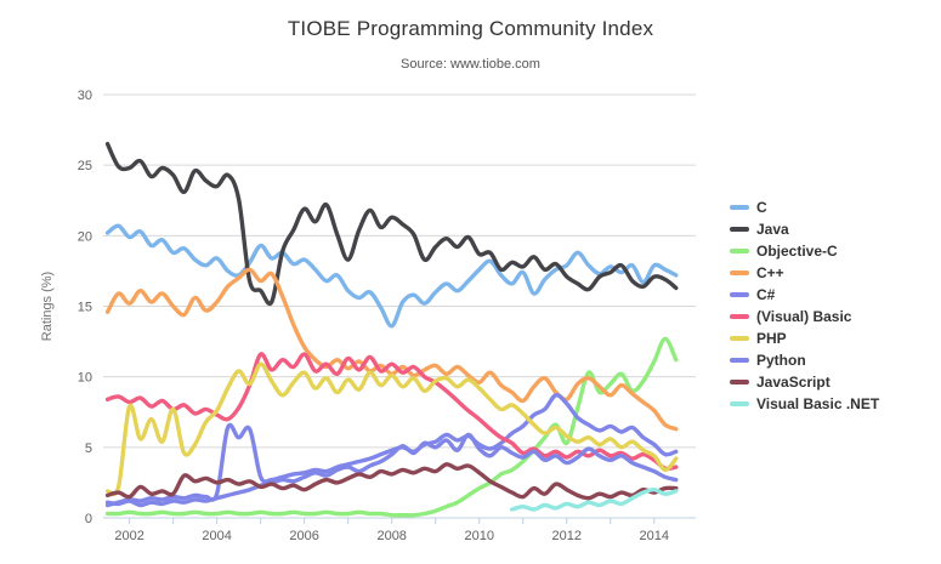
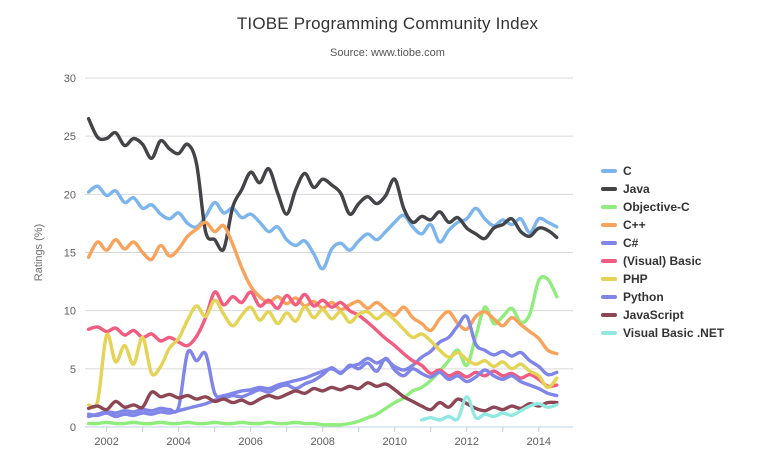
Java/2010: 18.7 -> 21.3
C#/2012: 8.1 -> 9.5
Visual Basic .NET/2012: 1.0 -> 2.6
Objective-C/2014: 11.1 -> 12.6
